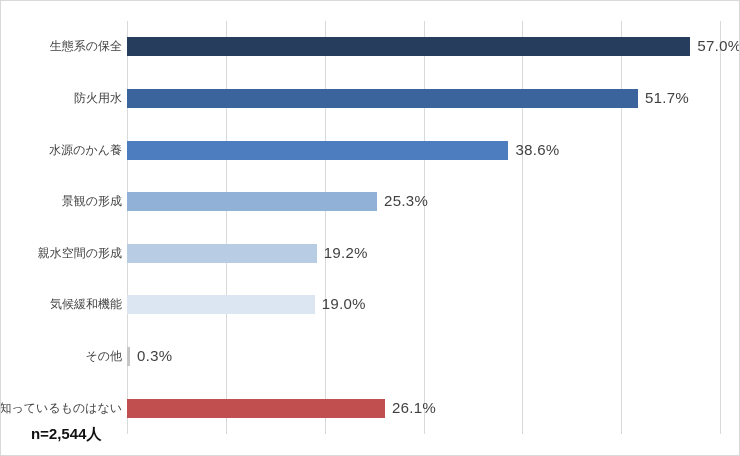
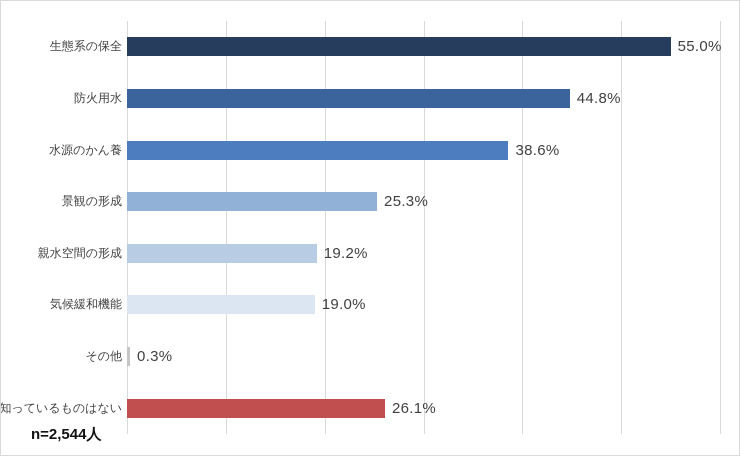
生態系の保全: 57.0% -> 55.0%
防火用水: 51.7% -> 44.8%
